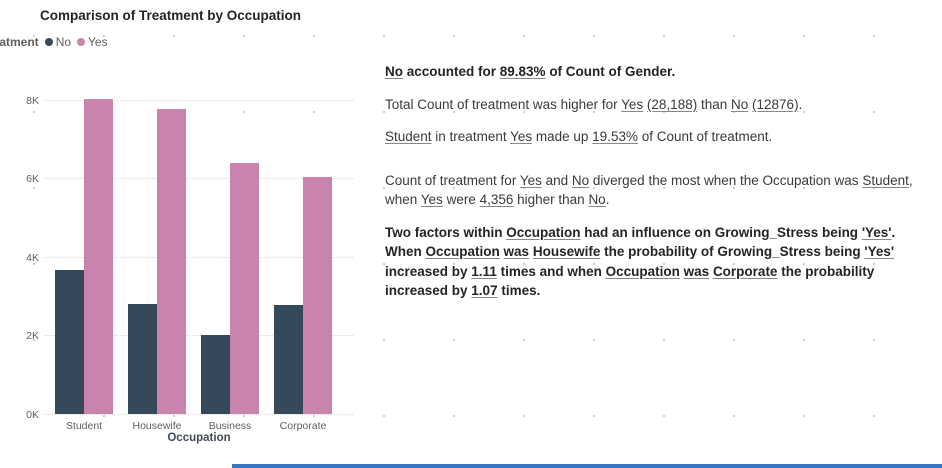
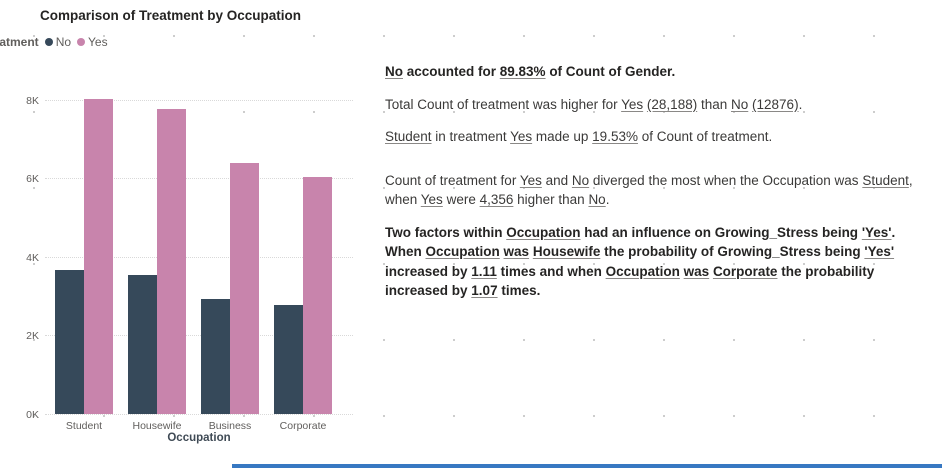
No/Housewife: 2.8K -> 3.5K
No/Business: 2.0K -> 2.9K
